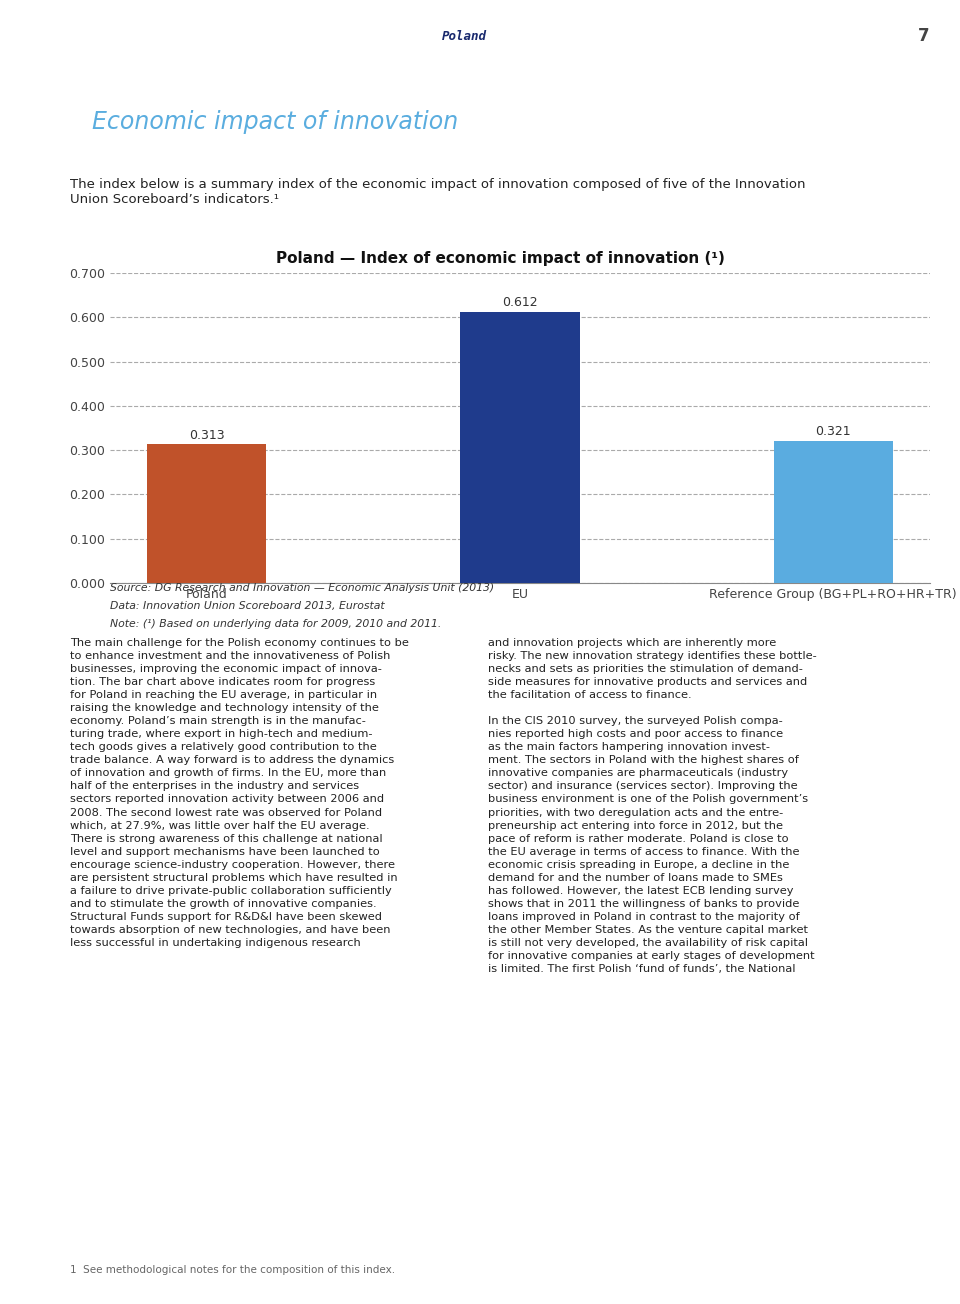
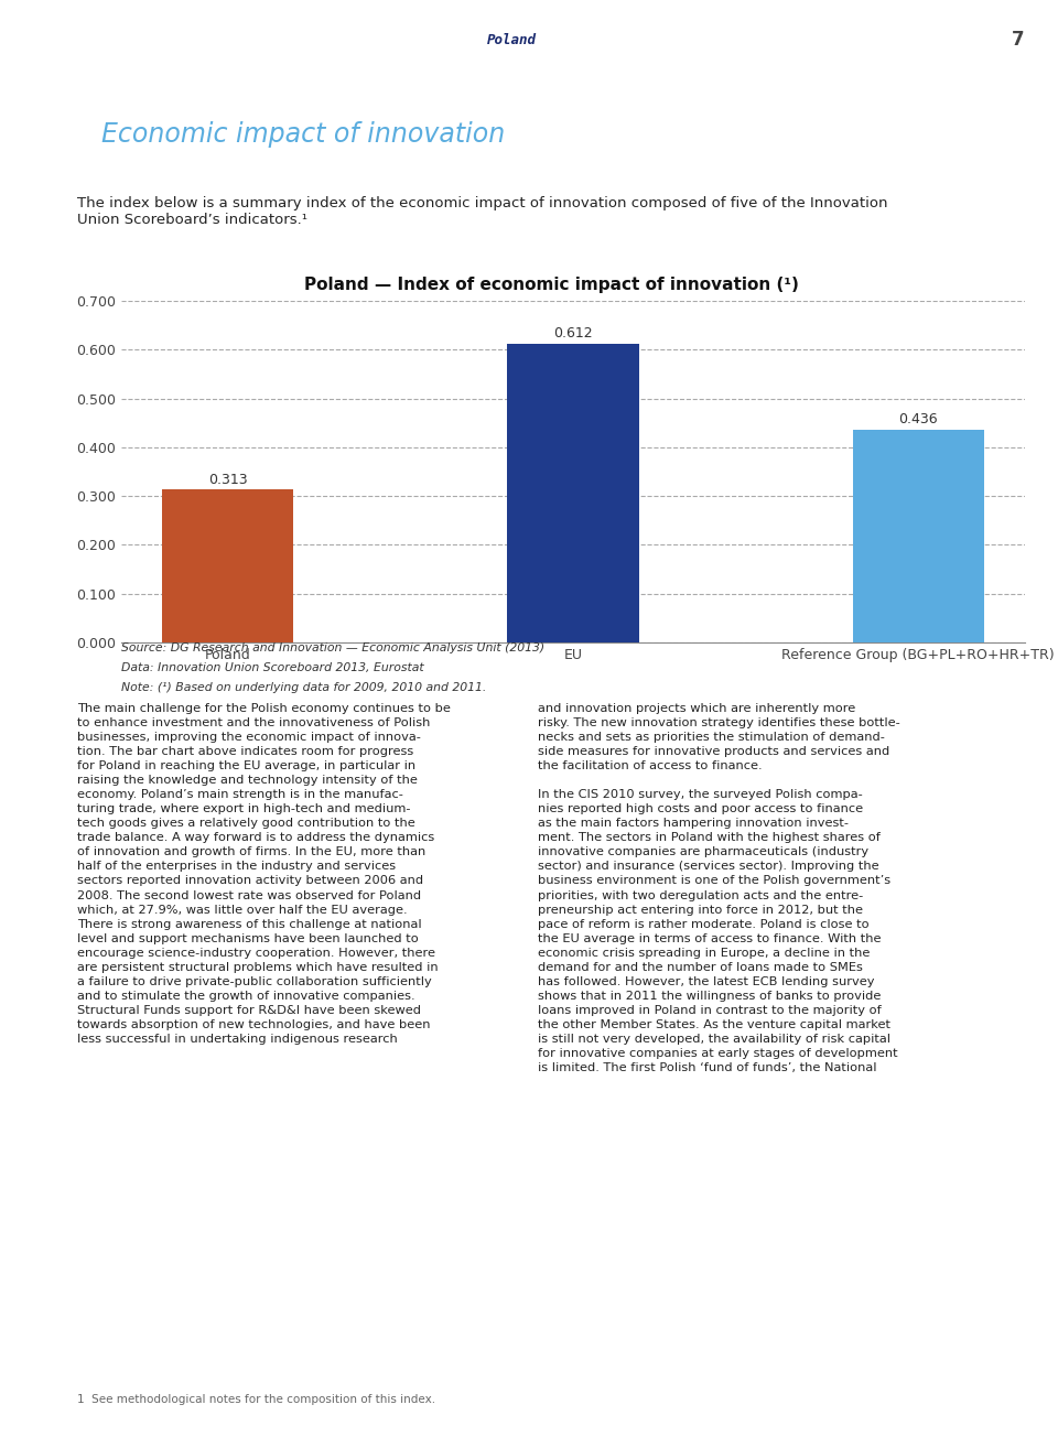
Reference Group (BG+PL+RO+HR+TR): 0.321 -> 0.436
